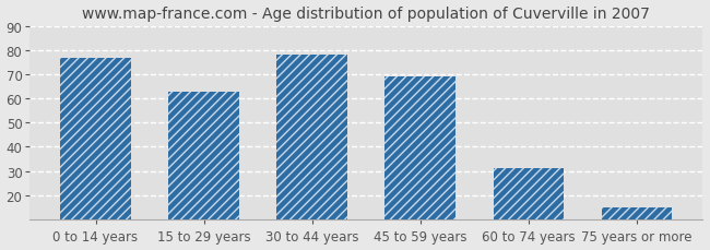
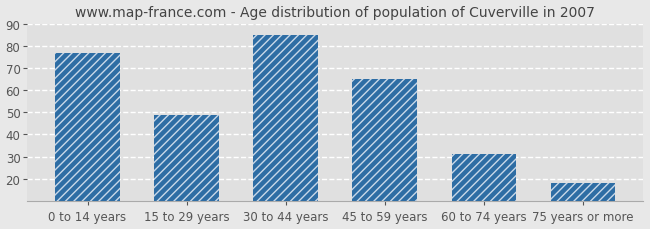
15 to 29 years: 63 -> 49
30 to 44 years: 78 -> 85
45 to 59 years: 69 -> 65
75 years or more: 15 -> 18
